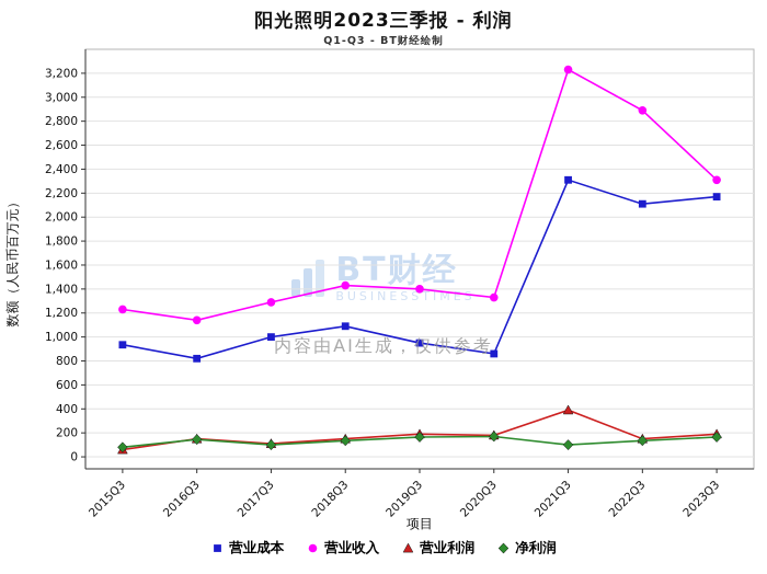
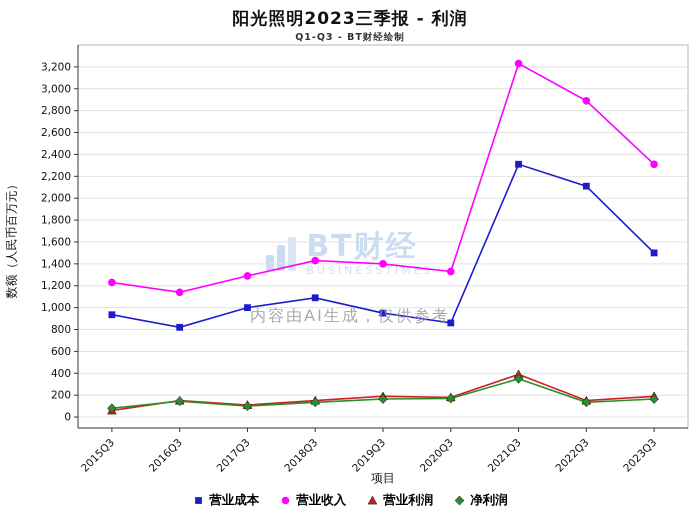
净利润/2021Q3: 100 -> 350
营业成本/2023Q3: 2170 -> 1500
